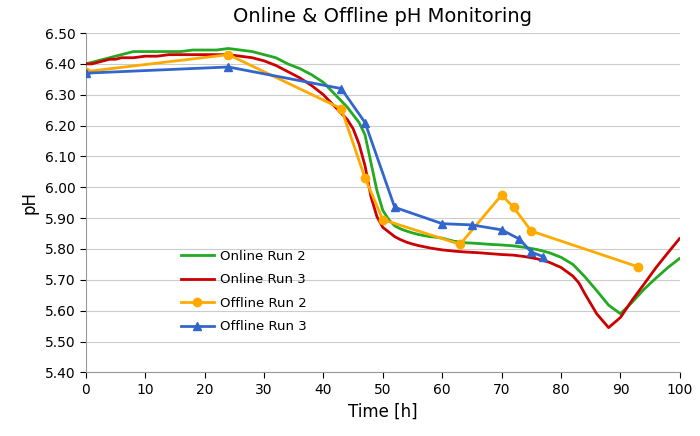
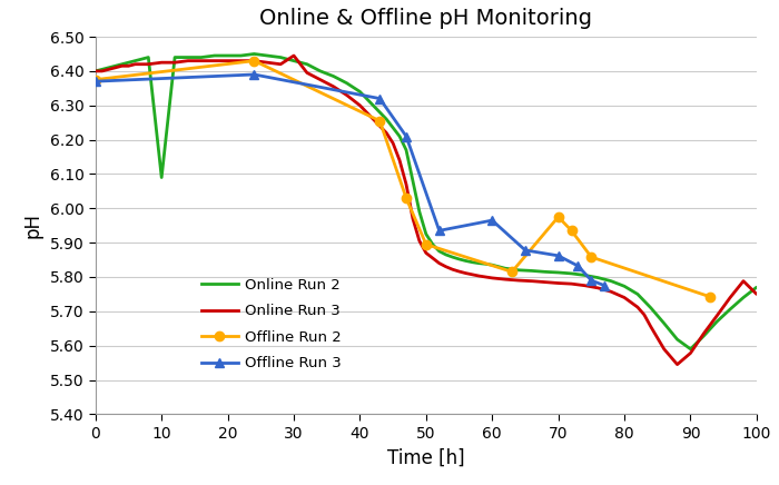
Online Run 2/10: 6.440 -> 6.090
Online Run 3/30: 6.410 -> 6.445
Offline Run 3/60: 5.882 -> 5.965
Online Run 3/100: 5.835 -> 5.750
